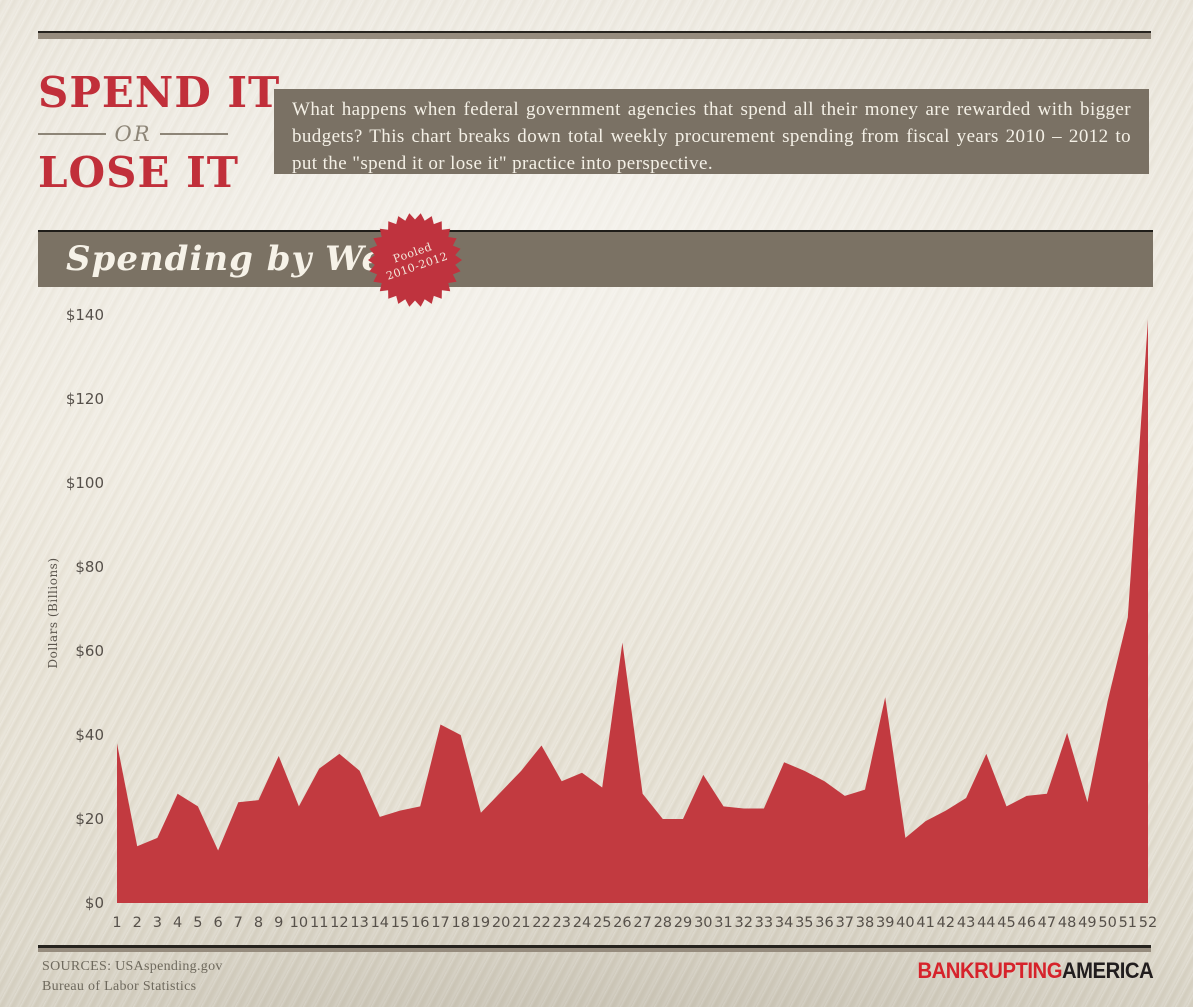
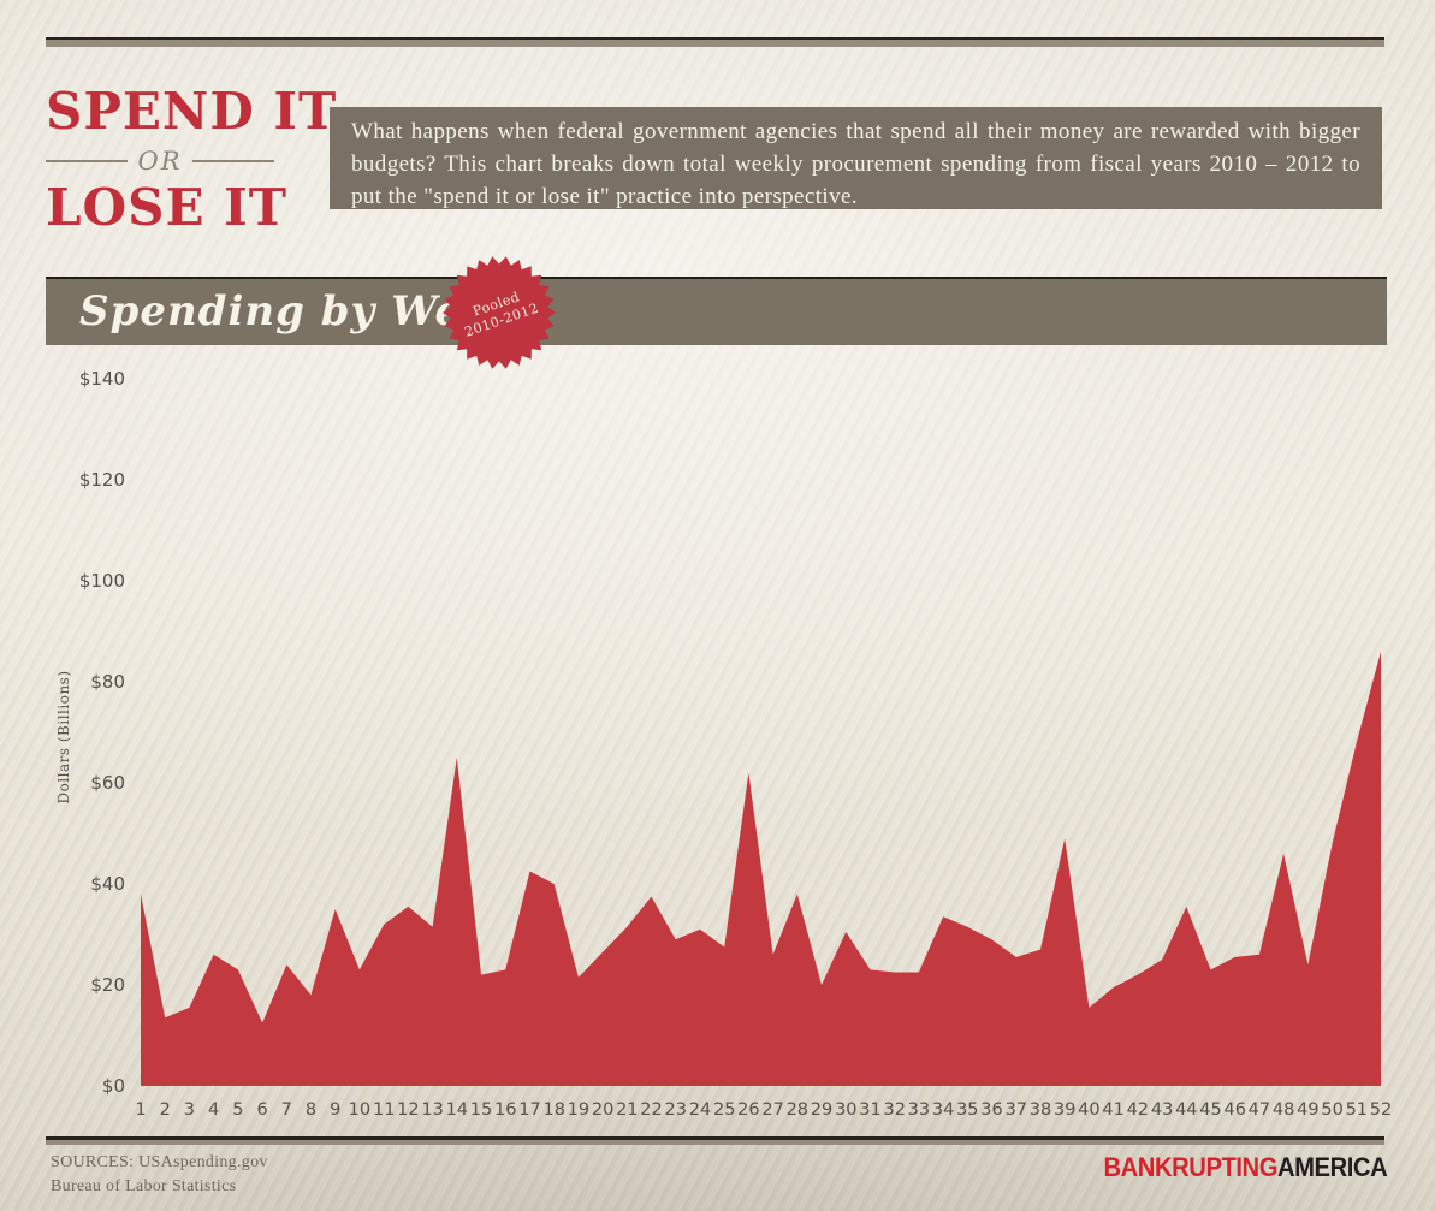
8: $24 -> $18
14: $20 -> $65
28: $20 -> $38
48: $40 -> $46
52: $139 -> $86
